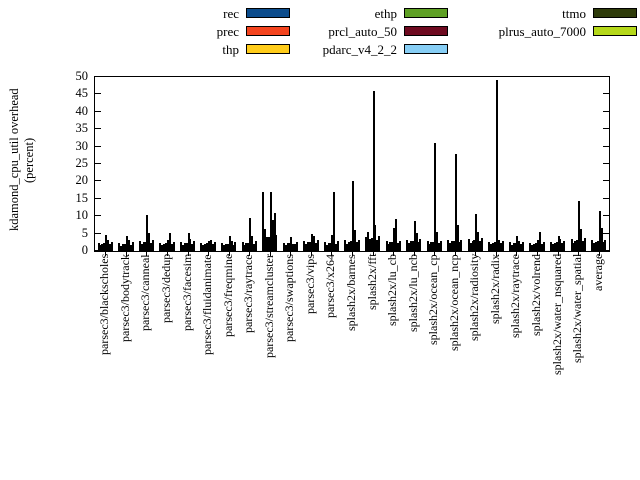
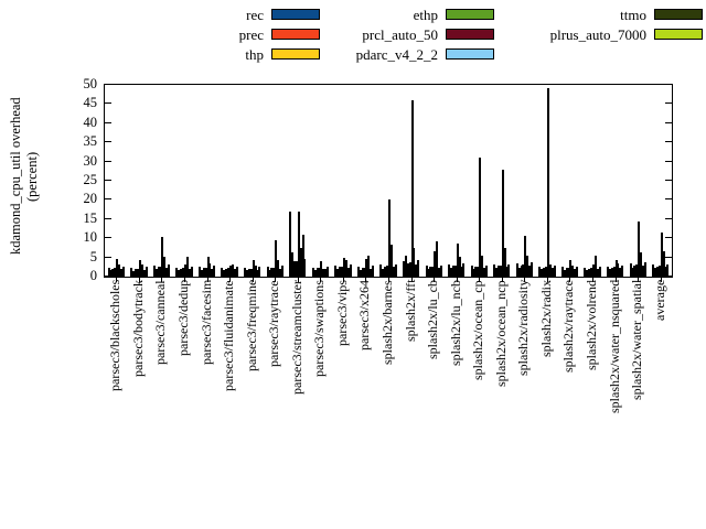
pdarc_v4_2_2/parsec3/streamcluster: 9 -> 8
pdarc_v4_2_2/parsec3/x264: 17 -> 6
pdarc_v4_2_2/splash2x/barnes: 6 -> 8
